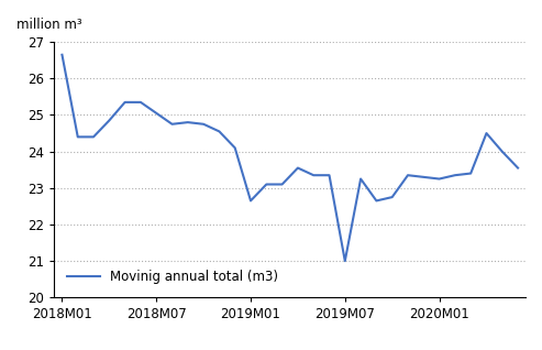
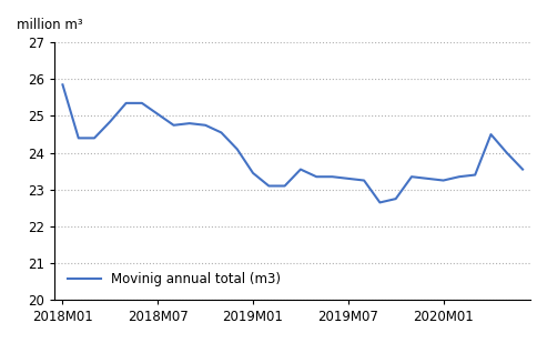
2018M01: 26.65 -> 25.85
2019M01: 22.65 -> 23.45
2019M07: 21.00 -> 23.30
